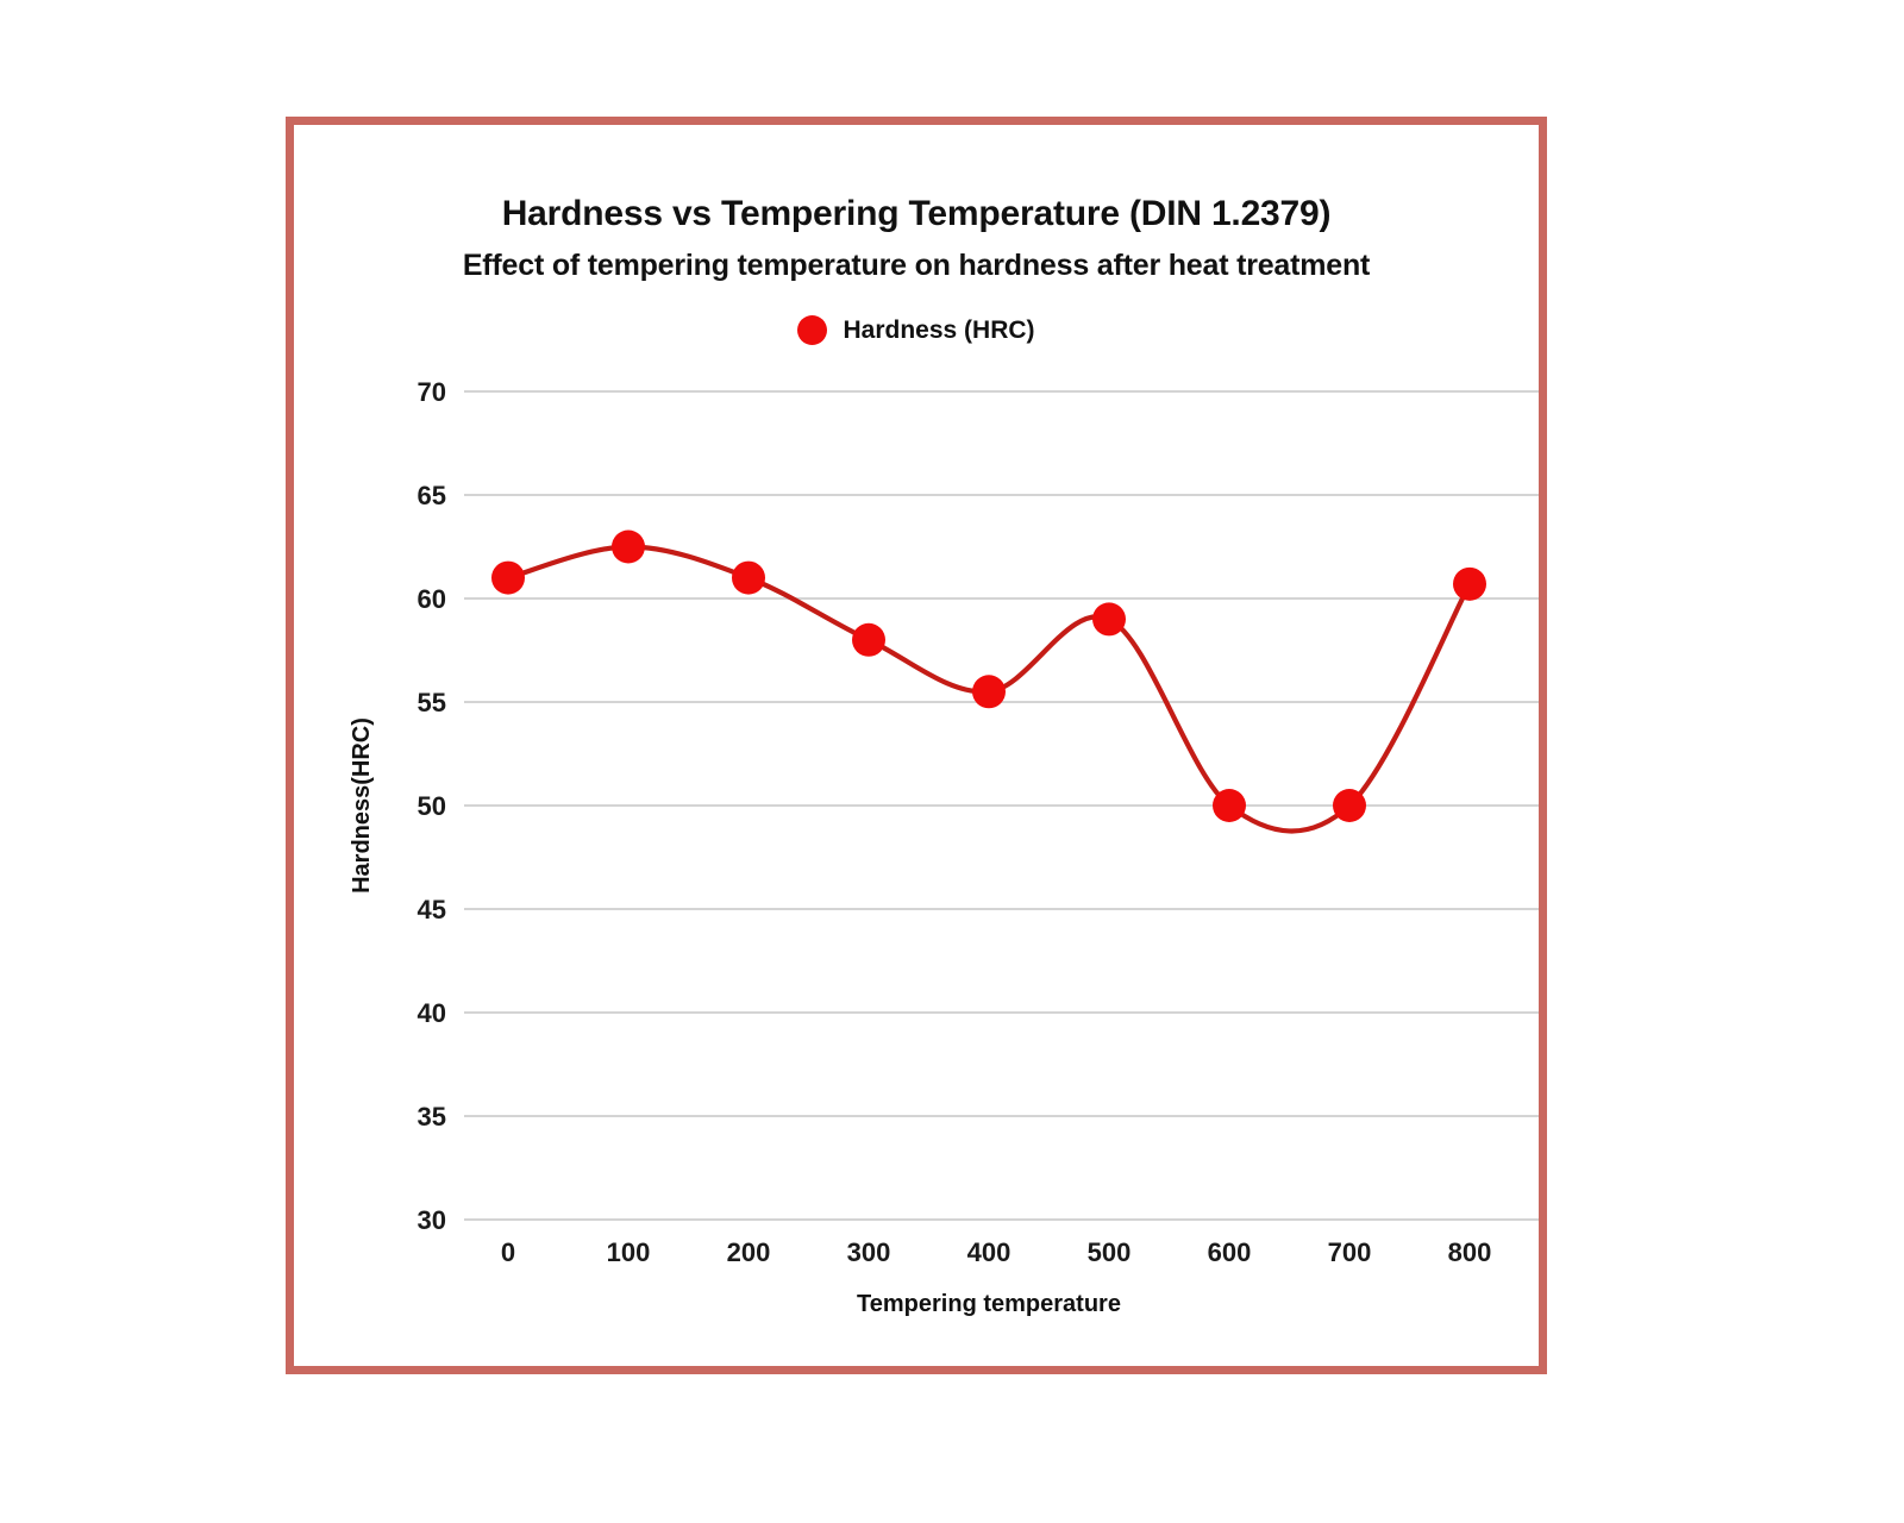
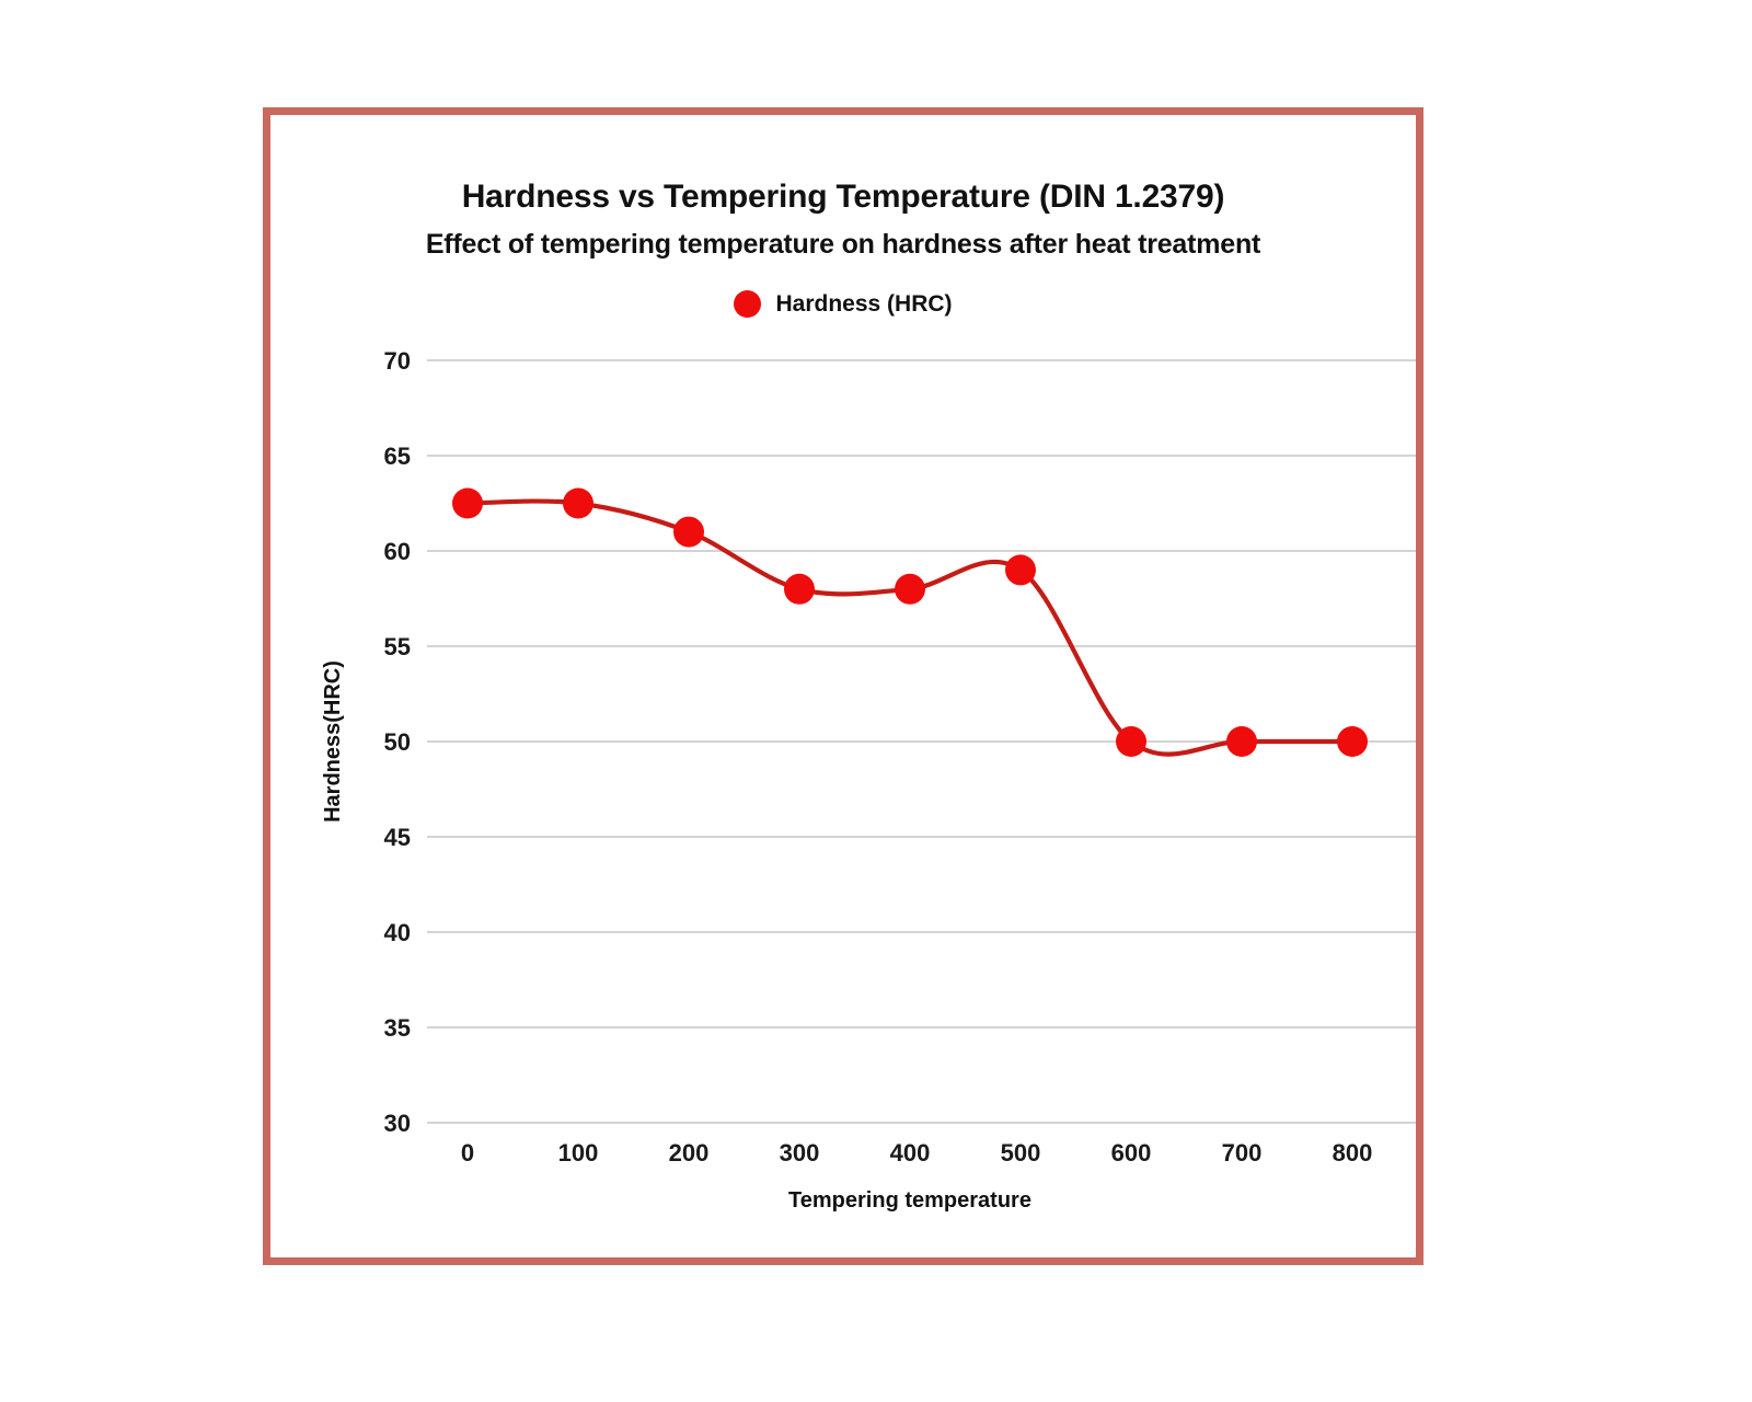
0: 61.0 -> 62.5
400: 55.5 -> 58.0
800: 60.7 -> 50.0
